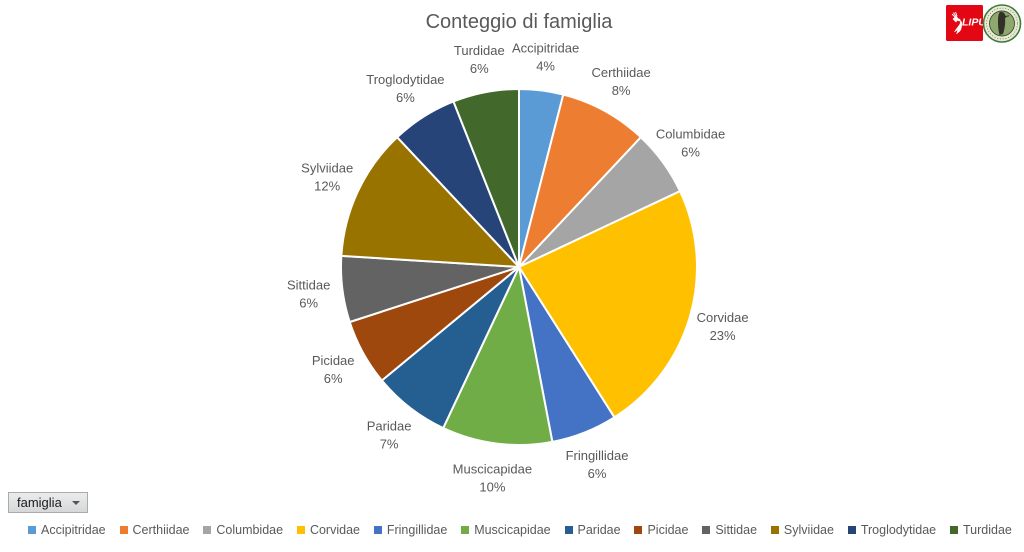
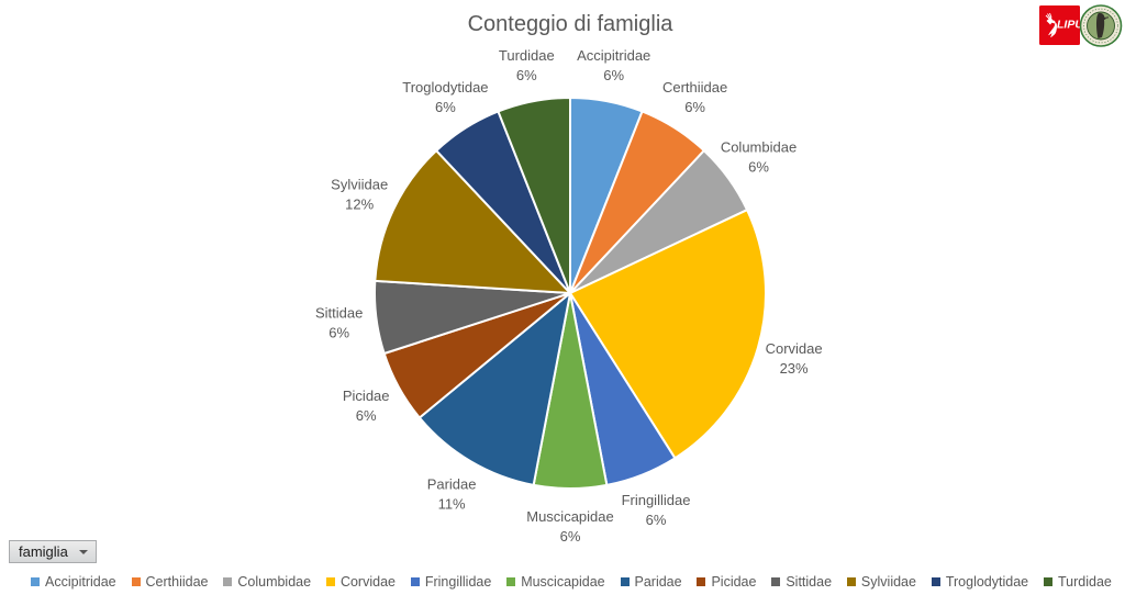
Accipitridae: 4% -> 6%
Certhiidae: 8% -> 6%
Muscicapidae: 10% -> 6%
Paridae: 7% -> 11%
